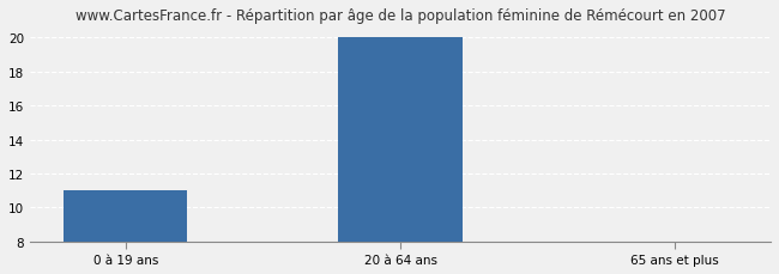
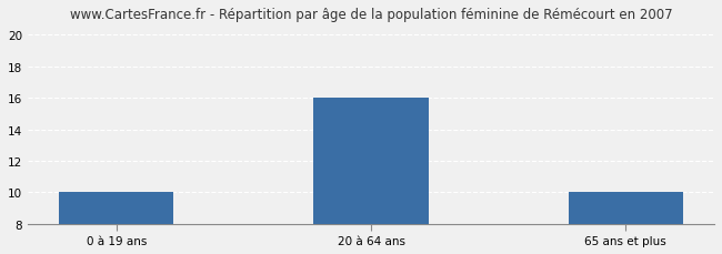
0 à 19 ans: 11 -> 10
20 à 64 ans: 20 -> 16
65 ans et plus: 8 -> 10
